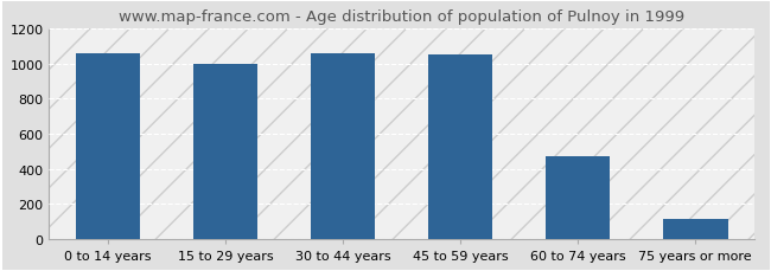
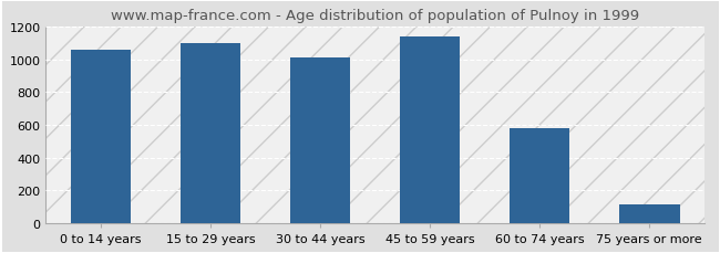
15 to 29 years: 1000 -> 1100
30 to 44 years: 1060 -> 1010
45 to 59 years: 1060 -> 1140
60 to 74 years: 470 -> 580
